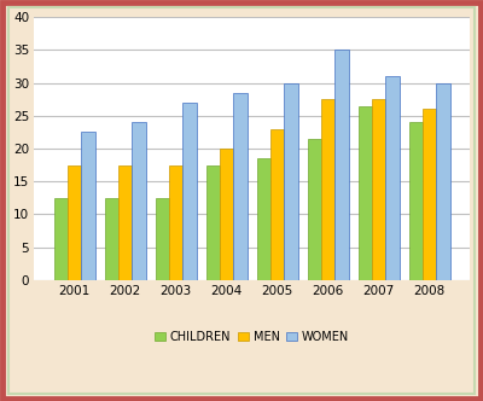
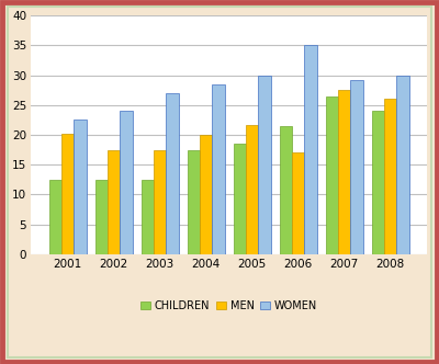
MEN/2001: 17.5 -> 20.2
MEN/2005: 23.0 -> 21.6
MEN/2006: 27.5 -> 17.0
WOMEN/2007: 31.0 -> 29.2
